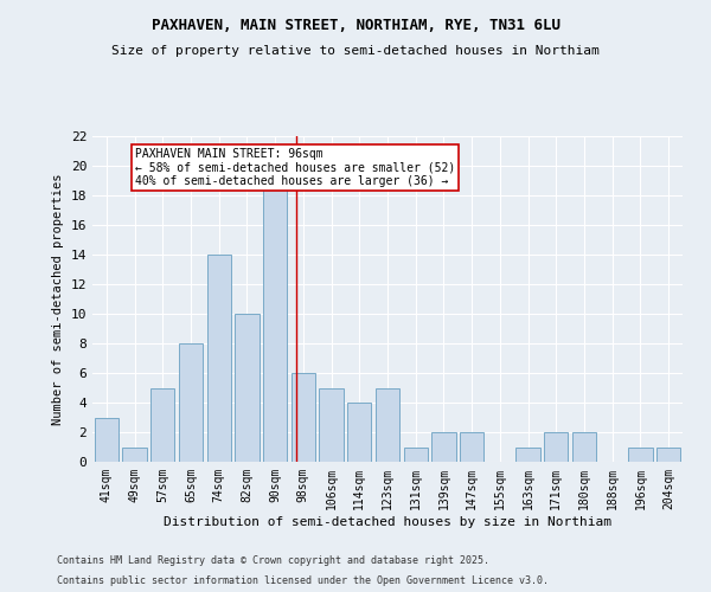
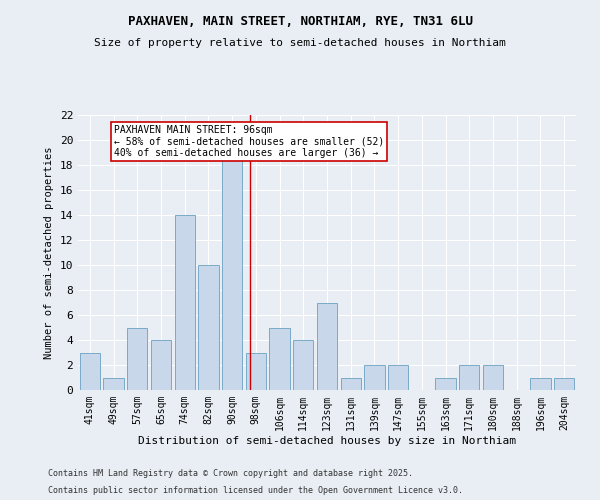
65sqm: 8 -> 4
98sqm: 6 -> 3
123sqm: 5 -> 7
